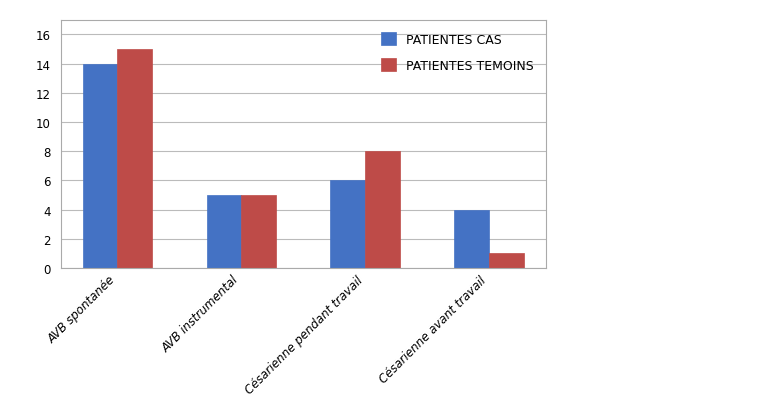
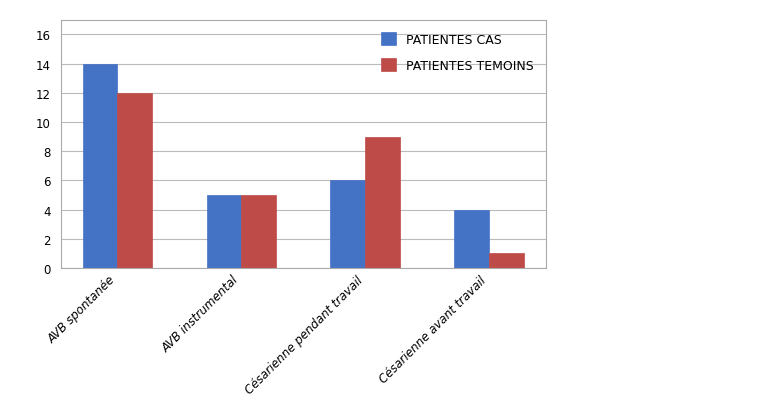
PATIENTES TEMOINS/AVB spontanée: 15 -> 12
PATIENTES TEMOINS/Césarienne pendant travail: 8 -> 9
